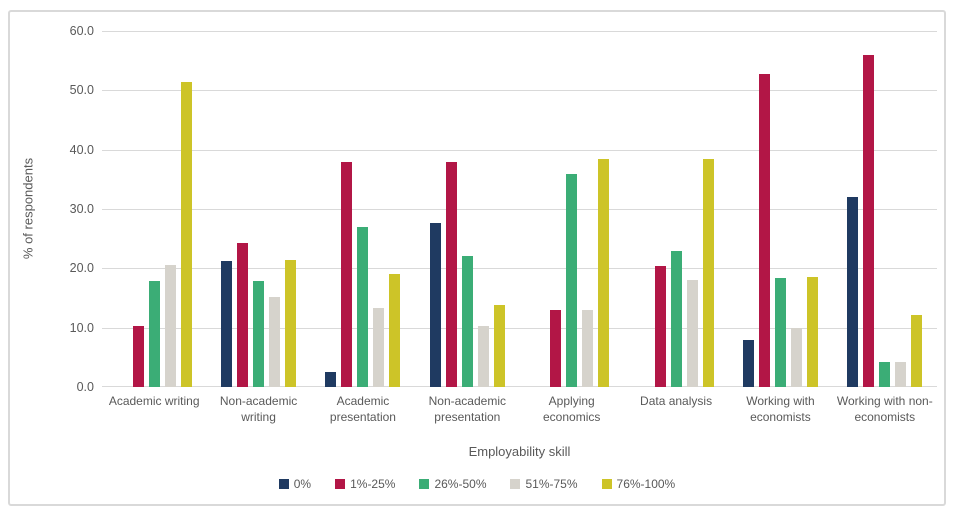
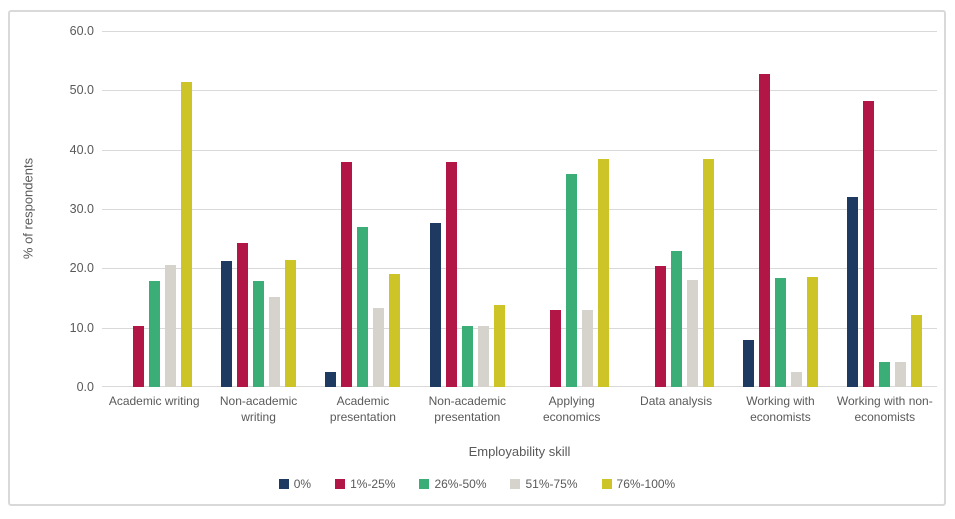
26%-50%/Non-academic presentation: 22 -> 10
51%-75%/Working with economists: 10 -> 2
1%-25%/Working with non-economists: 56 -> 48
